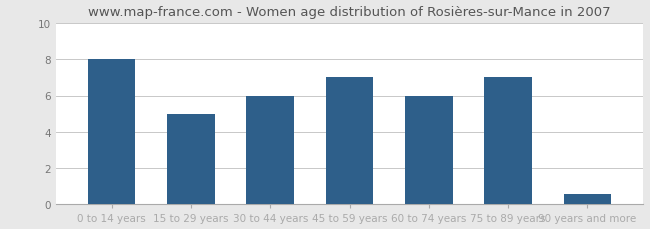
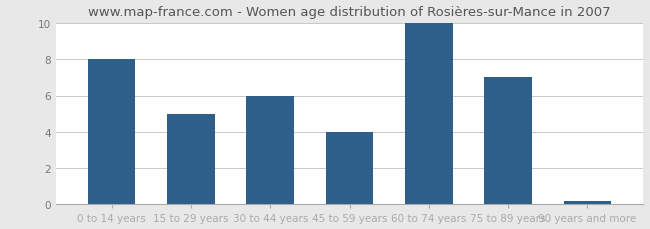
45 to 59 years: 7.0 -> 4.0
60 to 74 years: 6.0 -> 10.0
90 years and more: 0.6 -> 0.2
